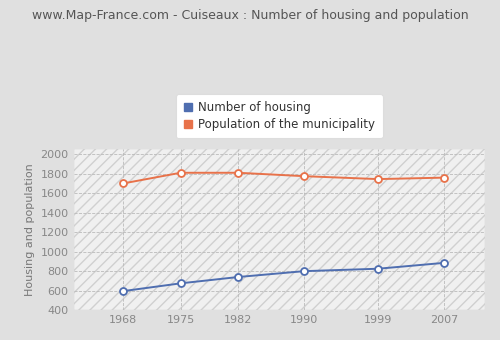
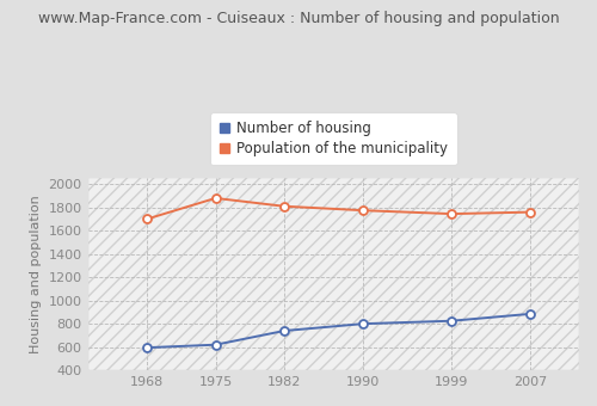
Number of housing/1975: 680 -> 620
Population of the municipality/1975: 1810 -> 1880
